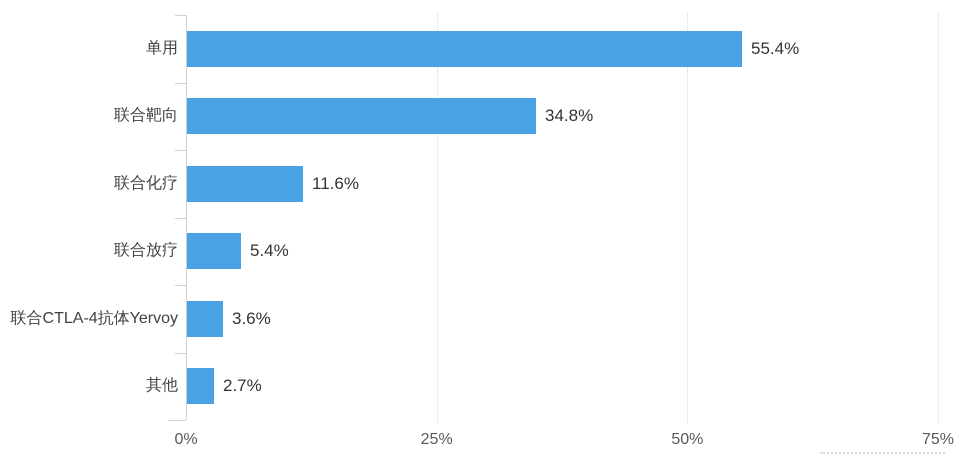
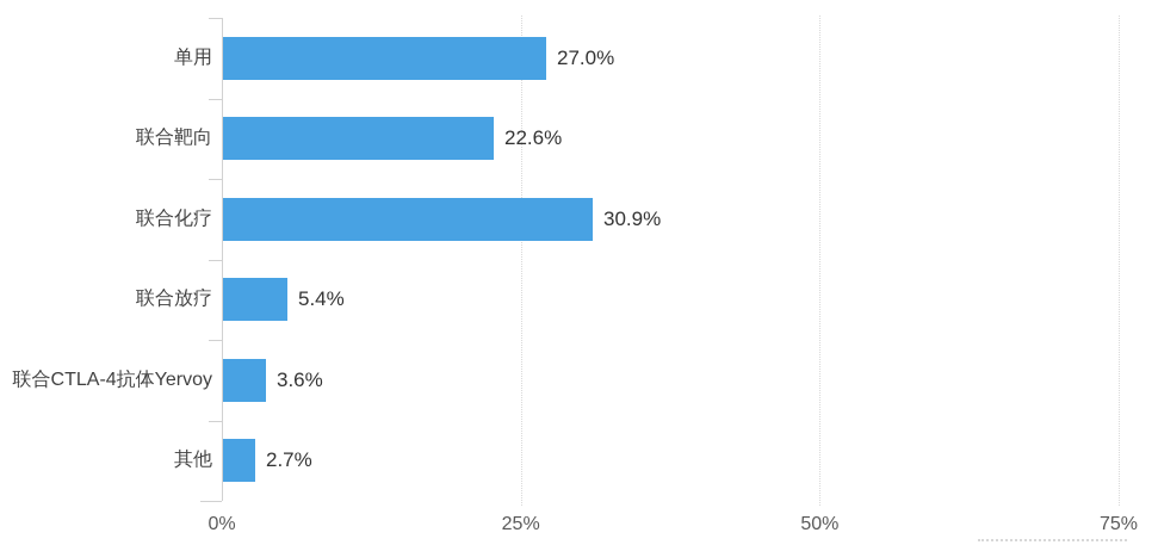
单用: 55.4% -> 27.0%
联合靶向: 34.8% -> 22.6%
联合化疗: 11.6% -> 30.9%
